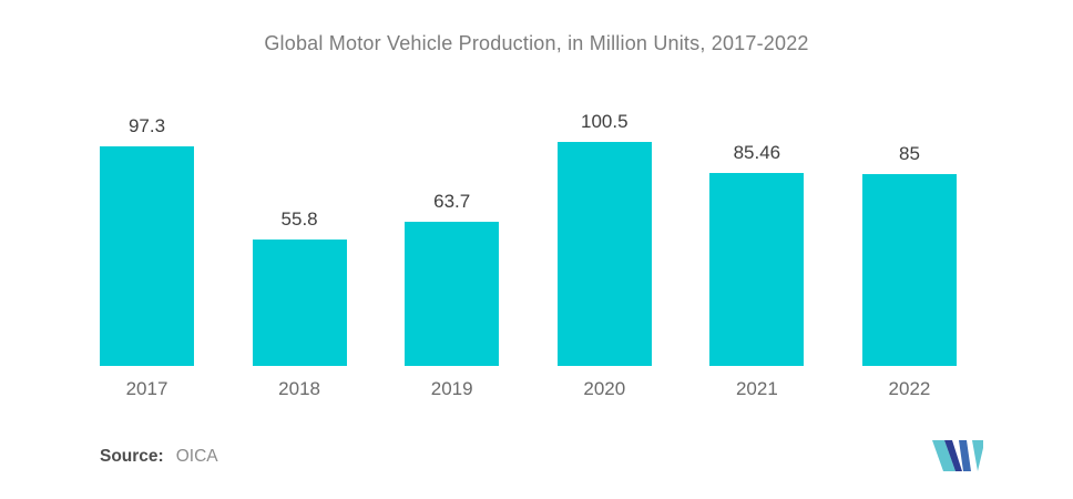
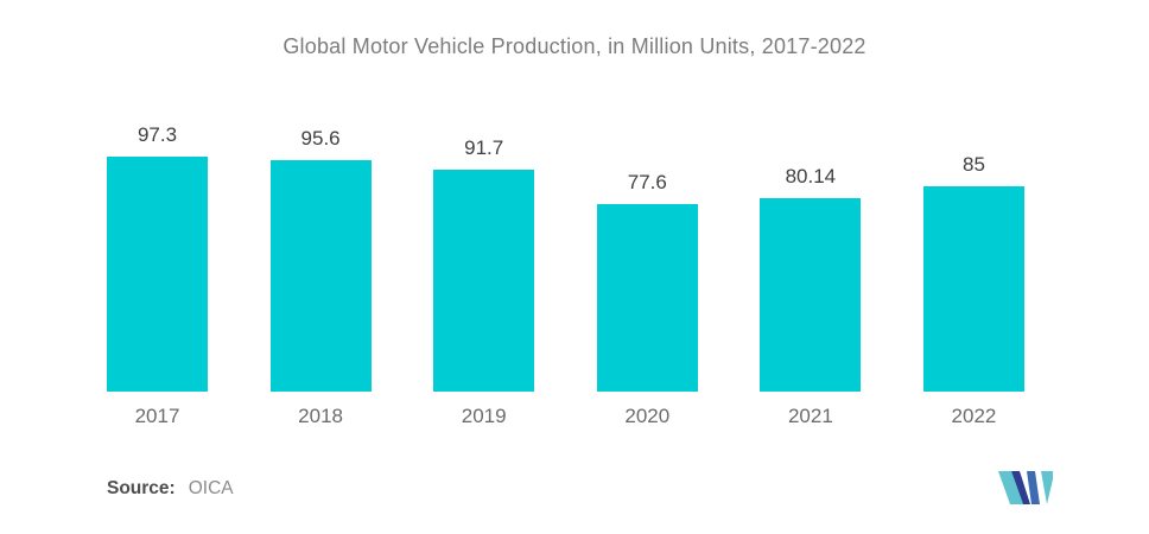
2018: 55.8 -> 95.6
2019: 63.7 -> 91.7
2020: 100.5 -> 77.6
2021: 85.46 -> 80.14
